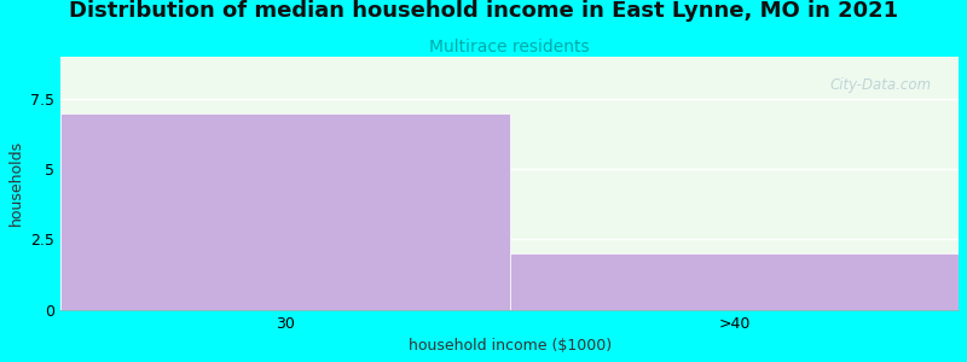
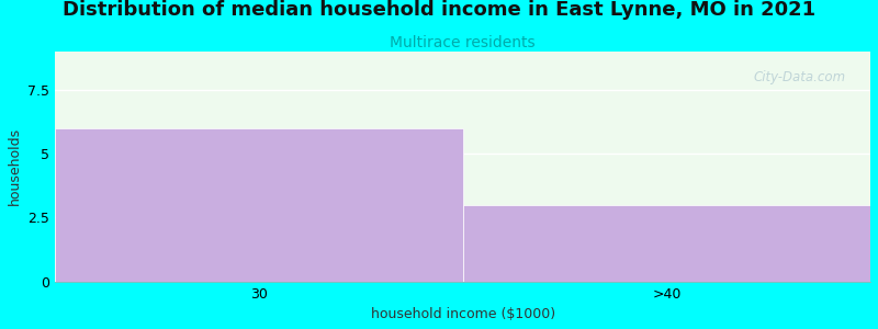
30: 7 -> 6
>40: 2 -> 3
